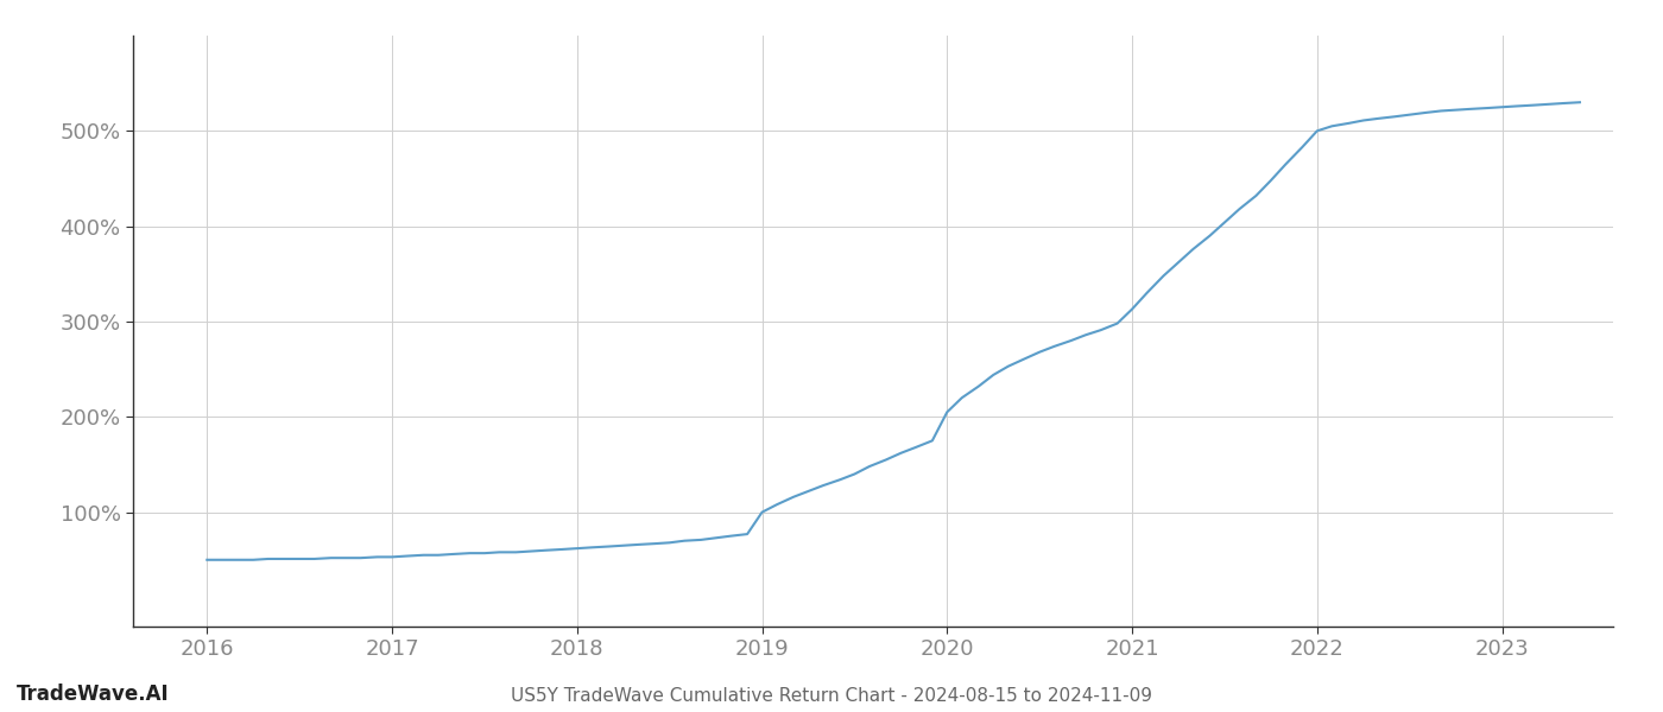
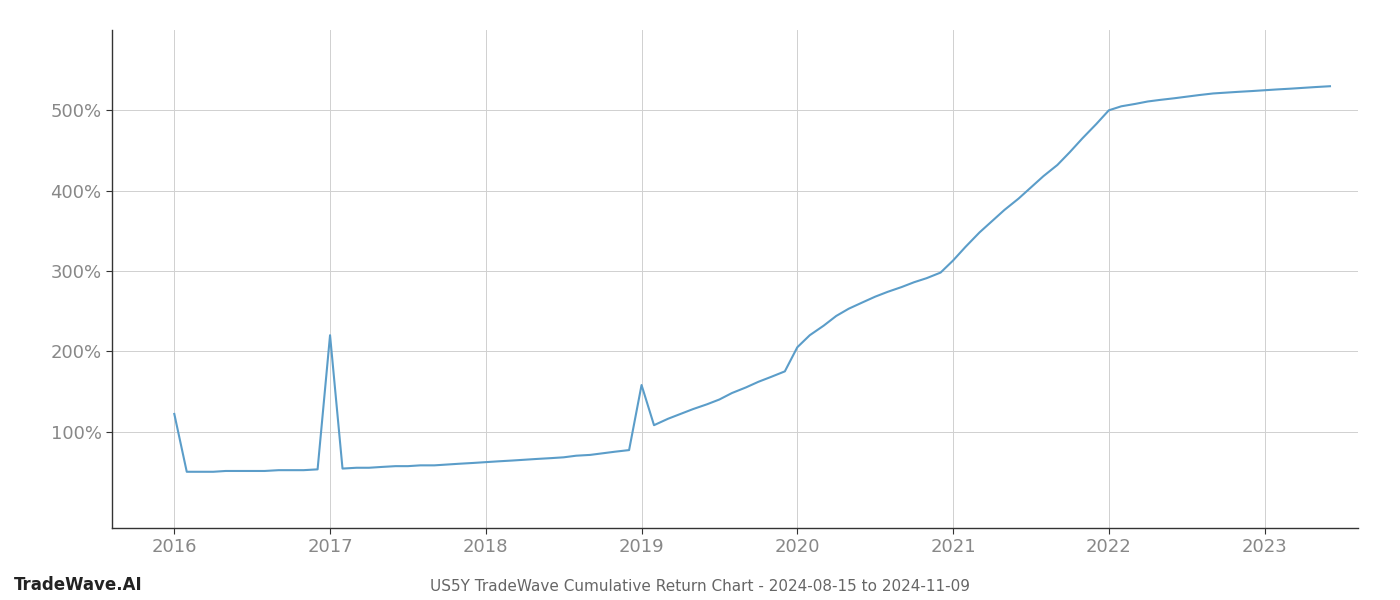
2016: 50% -> 122%
2017: 53% -> 220%
2019: 100% -> 158%
